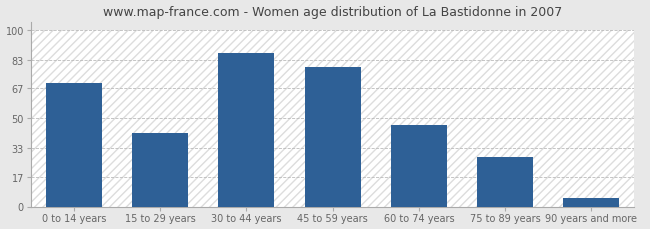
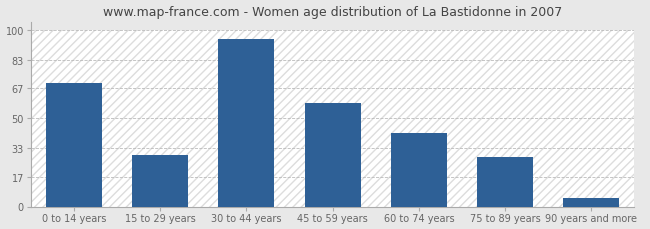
15 to 29 years: 42 -> 29
30 to 44 years: 87 -> 95
45 to 59 years: 79 -> 59
60 to 74 years: 46 -> 42
